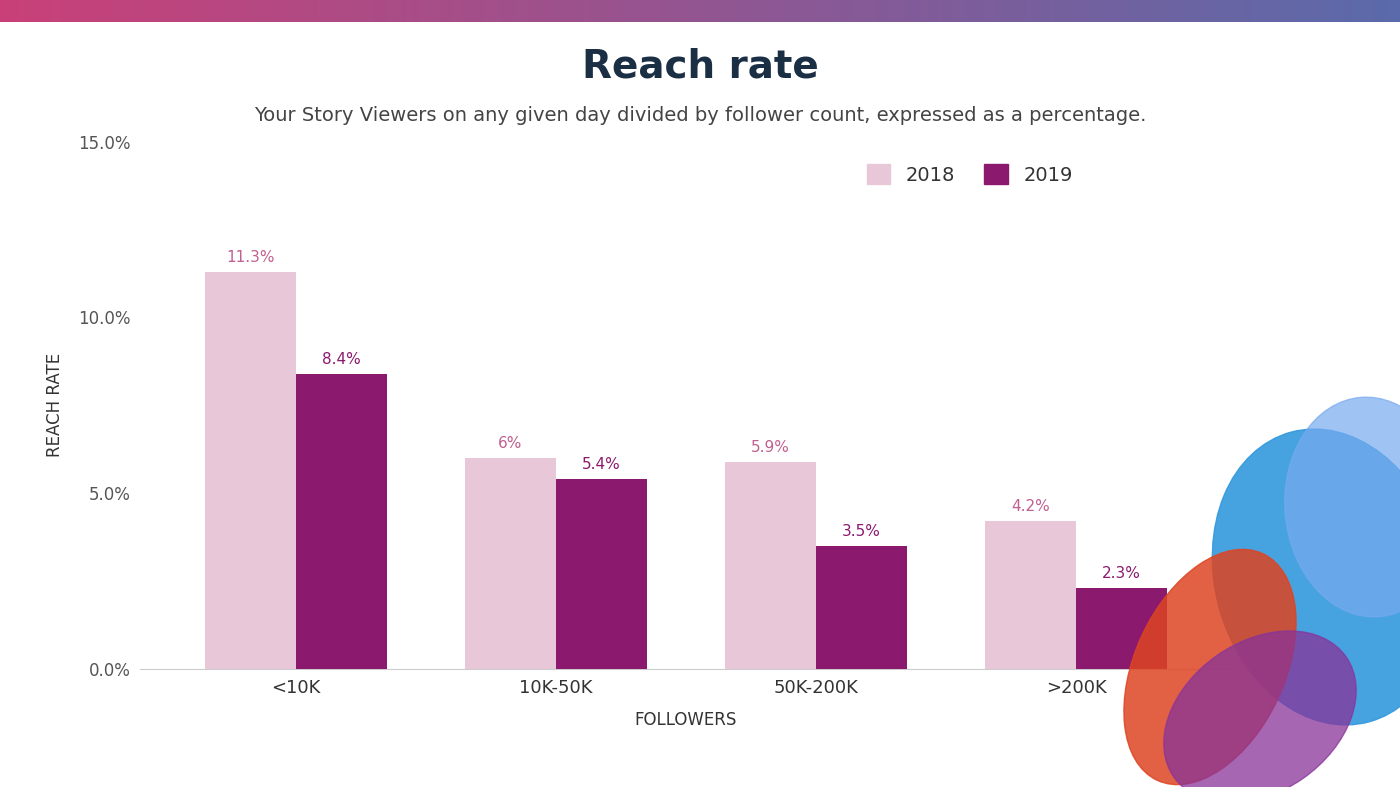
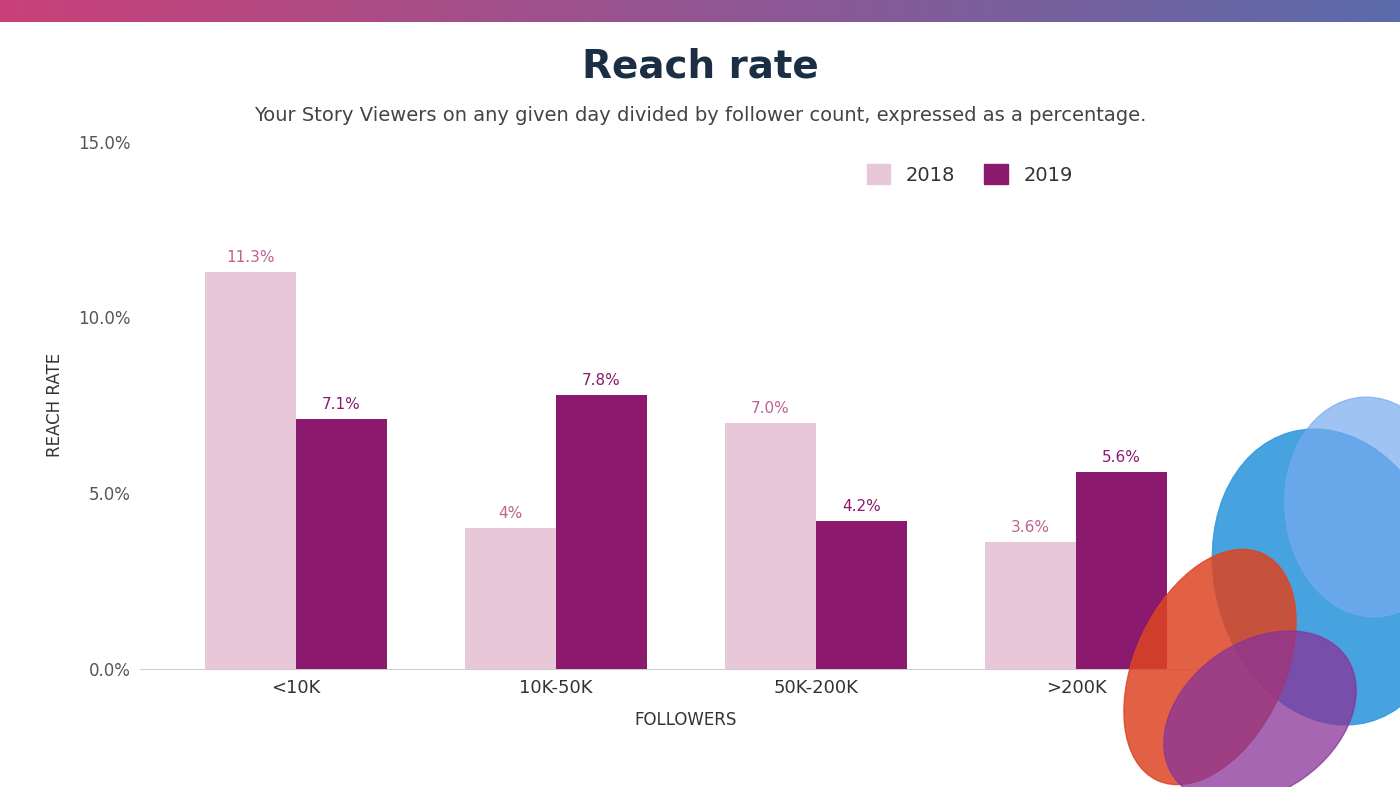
2019/<10K: 8.4% -> 7.1%
2018/10K-50K: 6% -> 4%
2019/10K-50K: 5.4% -> 7.8%
2018/50K-200K: 5.9% -> 7.0%
2019/50K-200K: 3.5% -> 4.2%
2018/>200K: 4.2% -> 3.6%
2019/>200K: 2.3% -> 5.6%
